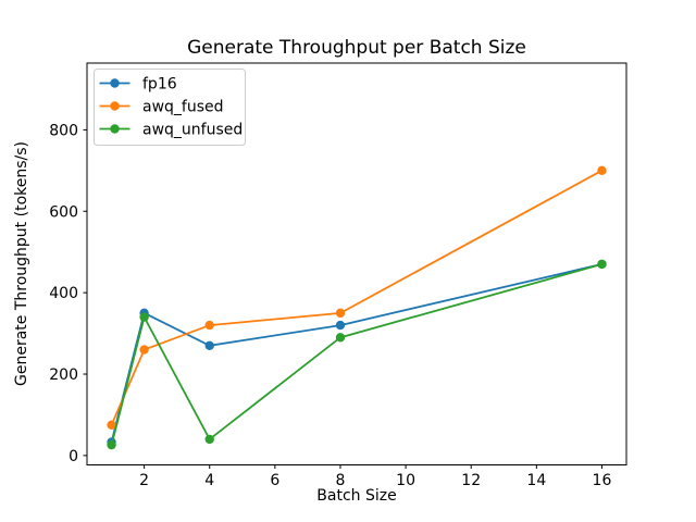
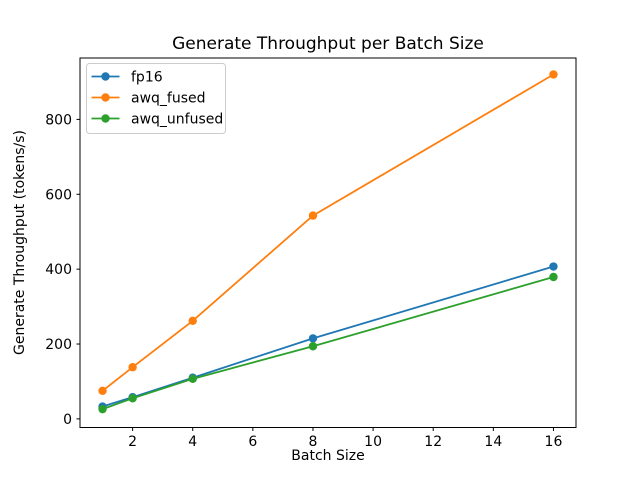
fp16/2: 350 -> 60
awq_fused/2: 260 -> 140
awq_unfused/2: 340 -> 60
fp16/4: 270 -> 110
awq_fused/4: 320 -> 260
awq_unfused/4: 40 -> 110
fp16/8: 320 -> 220
awq_fused/8: 350 -> 540
awq_unfused/8: 290 -> 190
fp16/16: 470 -> 410
awq_fused/16: 700 -> 920
awq_unfused/16: 470 -> 380
